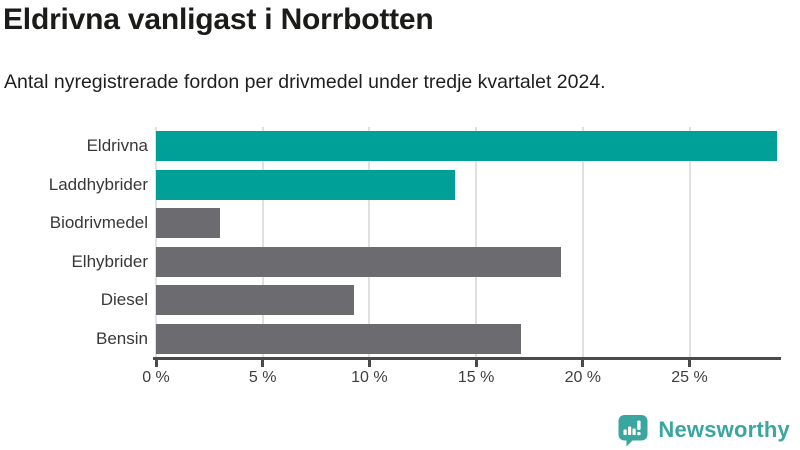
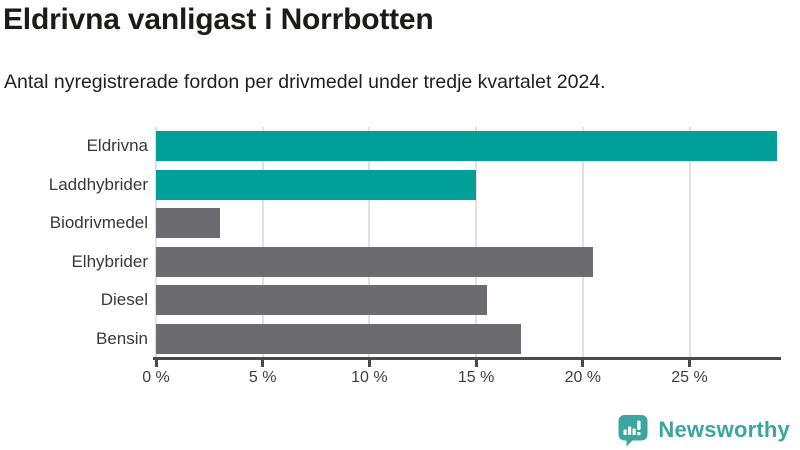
Laddhybrider: 14.0% -> 15.0%
Elhybrider: 19.0% -> 20.5%
Diesel: 9.3% -> 15.5%
